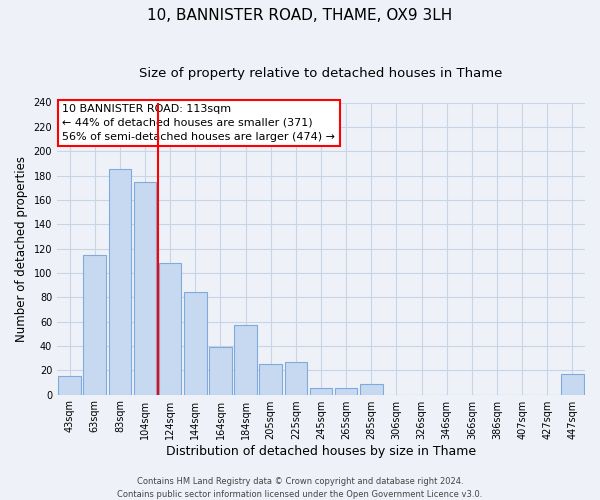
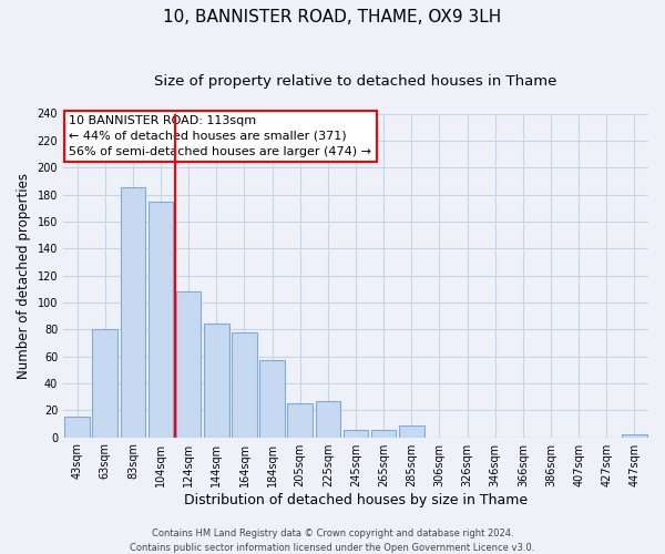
63sqm: 115 -> 80
164sqm: 39 -> 78
447sqm: 17 -> 2
